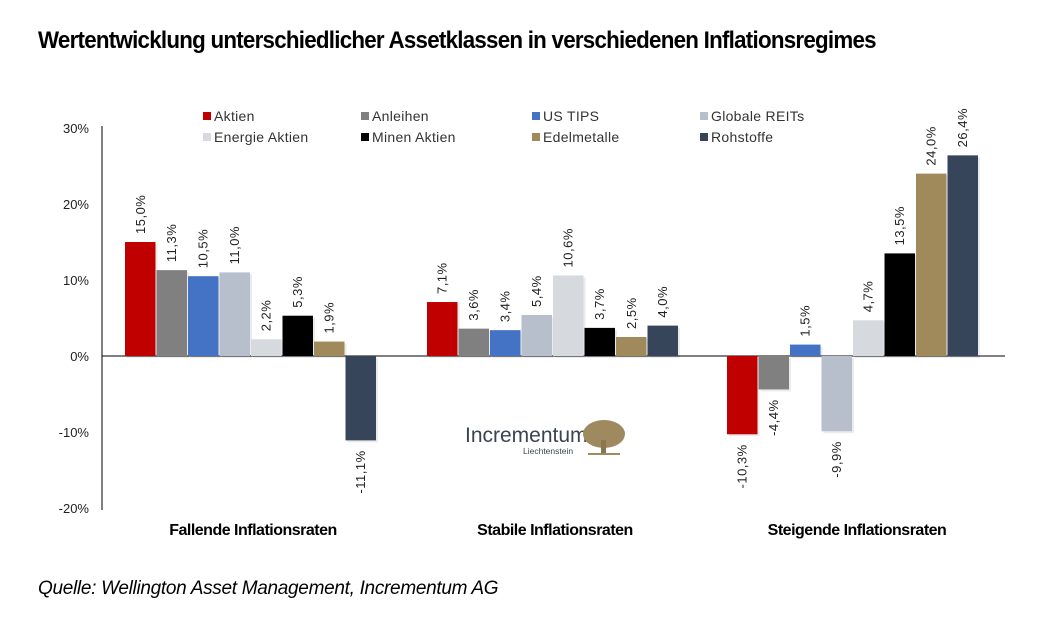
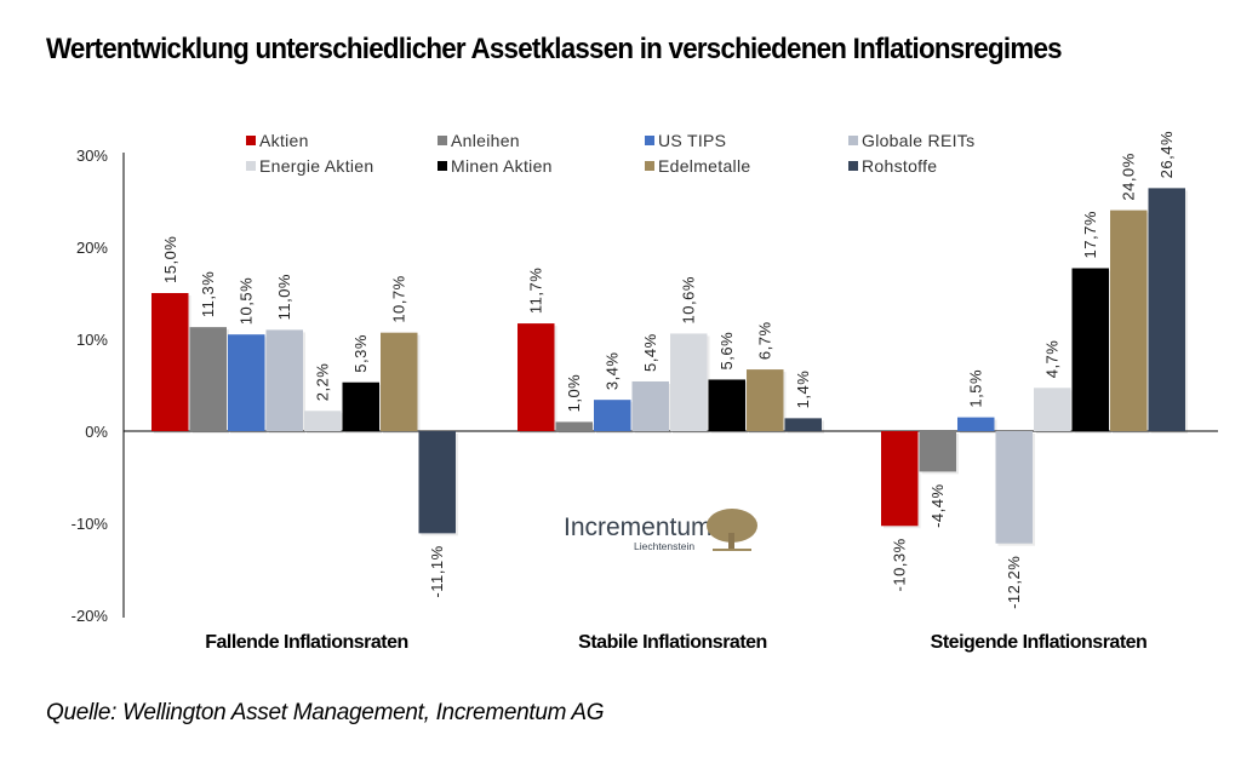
Edelmetalle/Fallende Inflationsraten: 1,9% -> 10,7%
Aktien/Stabile Inflationsraten: 7,1% -> 11,7%
Anleihen/Stabile Inflationsraten: 3,6% -> 1,0%
Minen Aktien/Stabile Inflationsraten: 3,7% -> 5,6%
Edelmetalle/Stabile Inflationsraten: 2,5% -> 6,7%
Rohstoffe/Stabile Inflationsraten: 4,0% -> 1,4%
Globale REITs/Steigende Inflationsraten: -9,9% -> -12,2%
Minen Aktien/Steigende Inflationsraten: 13,5% -> 17,7%
